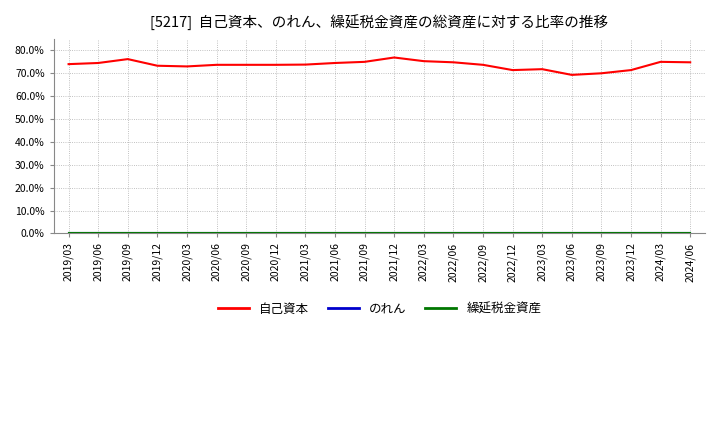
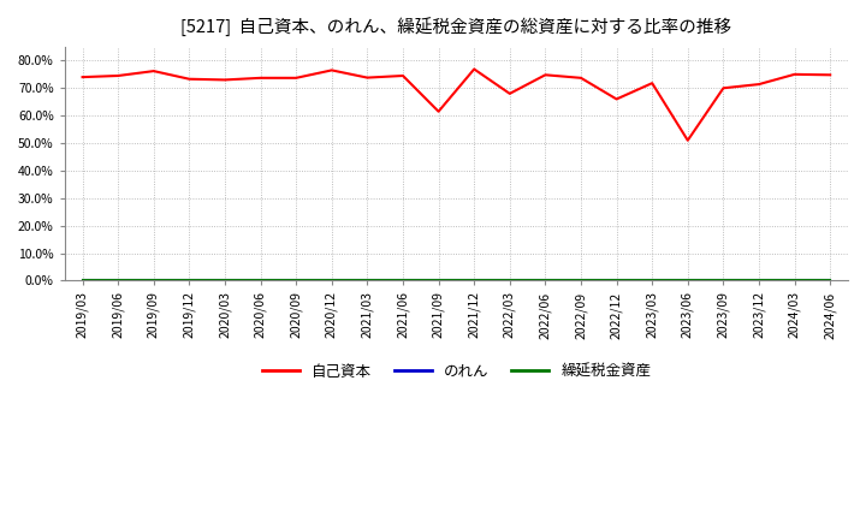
自己資本/2020/12: 73.7% -> 76.5%
自己資本/2021/09: 75.0% -> 61.5%
自己資本/2022/03: 75.3% -> 68.0%
自己資本/2022/12: 71.4% -> 66.0%
自己資本/2023/06: 69.3% -> 51.0%
